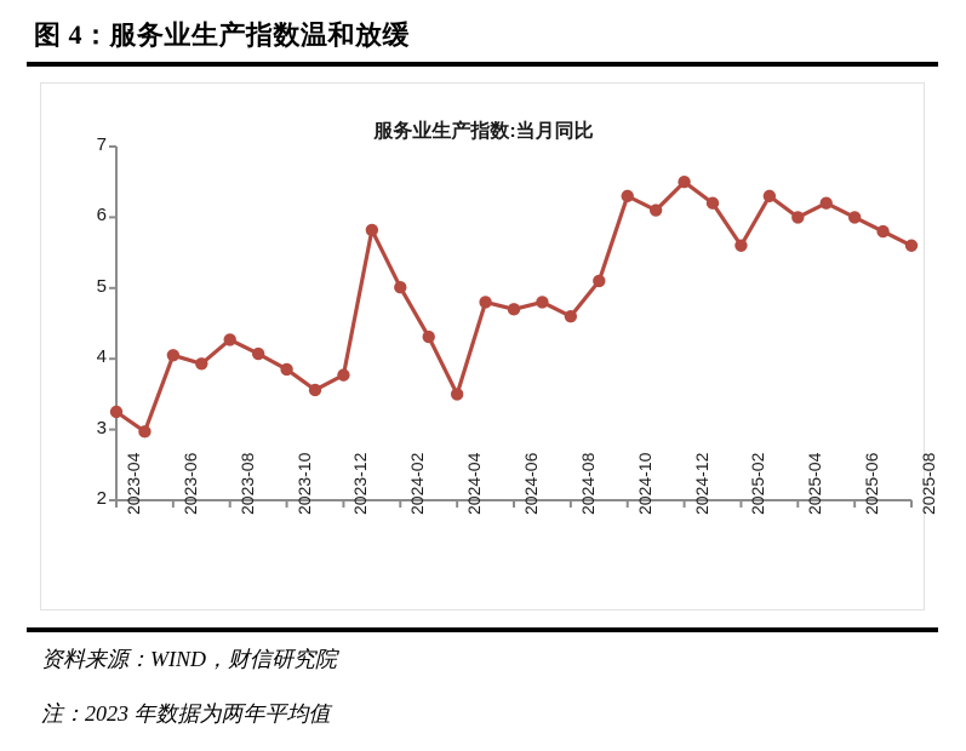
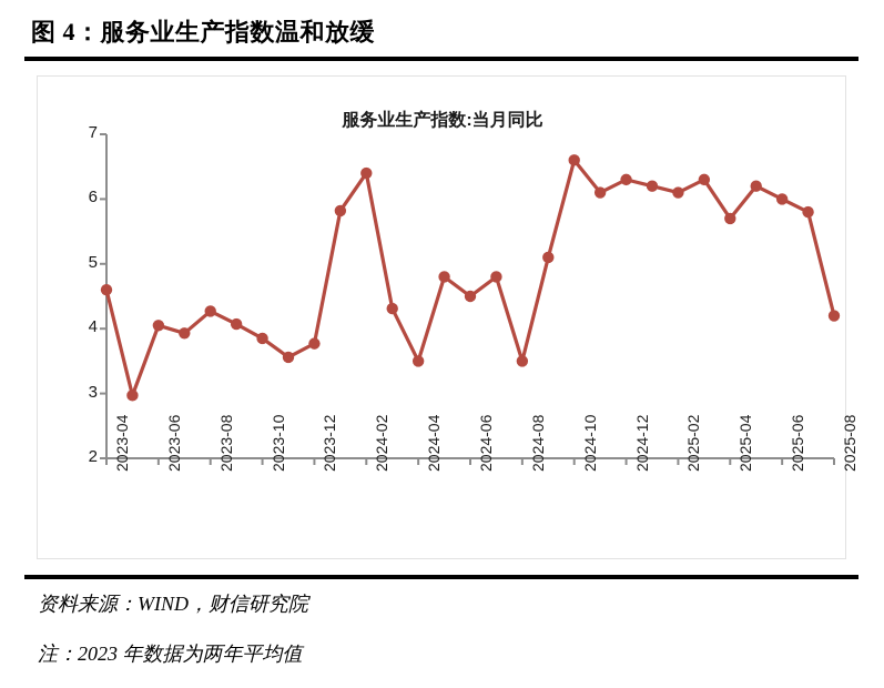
2023-04: 3.2 -> 4.6
2024-02: 5.0 -> 6.4
2024-06: 4.7 -> 4.5
2024-08: 4.6 -> 3.5
2024-10: 6.3 -> 6.6
2024-12: 6.5 -> 6.3
2025-02: 5.6 -> 6.1
2025-04: 6.0 -> 5.7
2025-08: 5.6 -> 4.2
